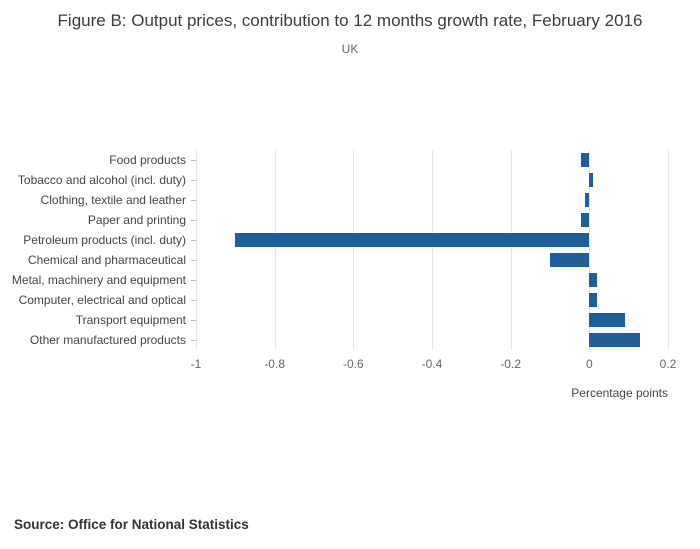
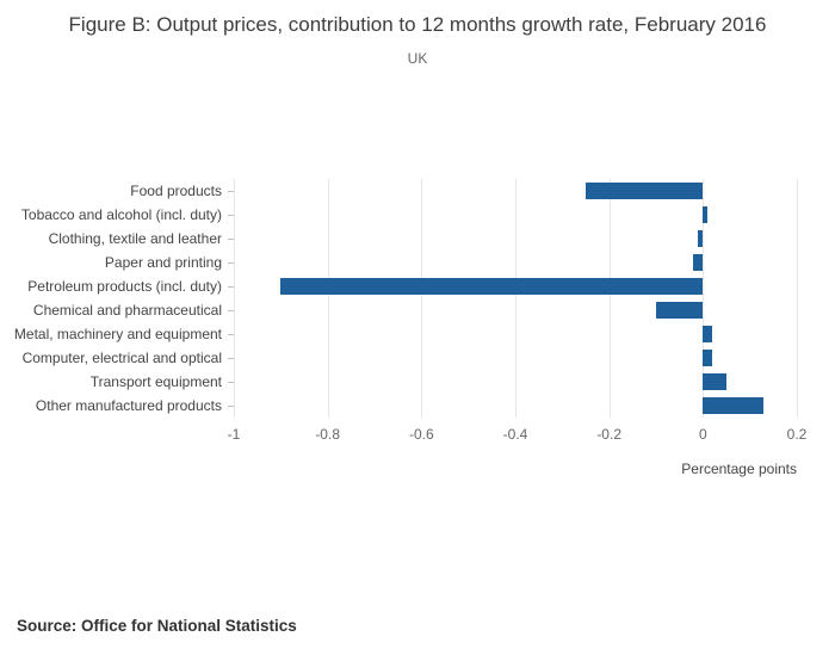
Food products: -0.02 -> -0.25
Transport equipment: 0.09 -> 0.05
